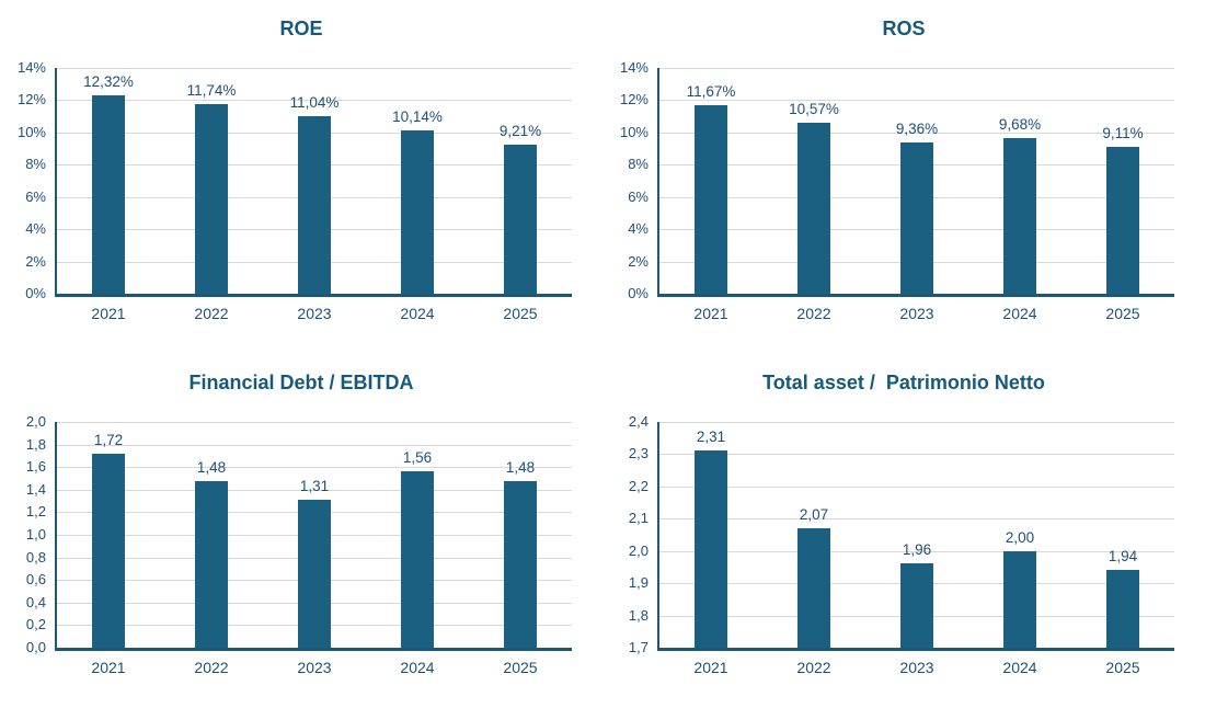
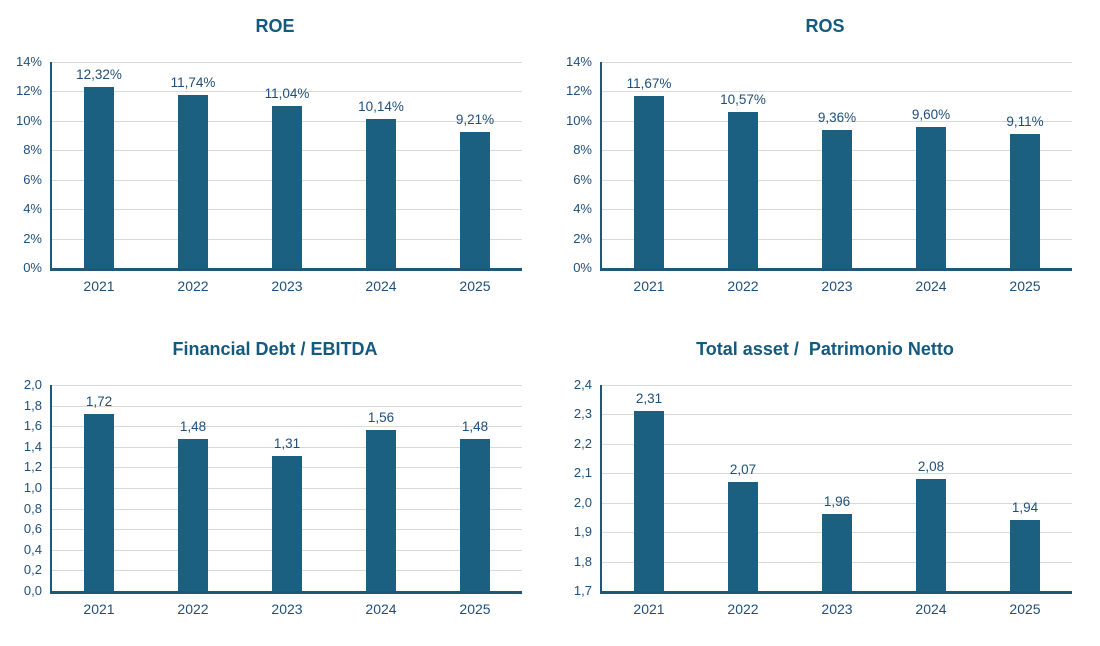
ROS/2024: 9,68% -> 9,60%
Total asset / Patrimonio Netto/2024: 2,00 -> 2,08
